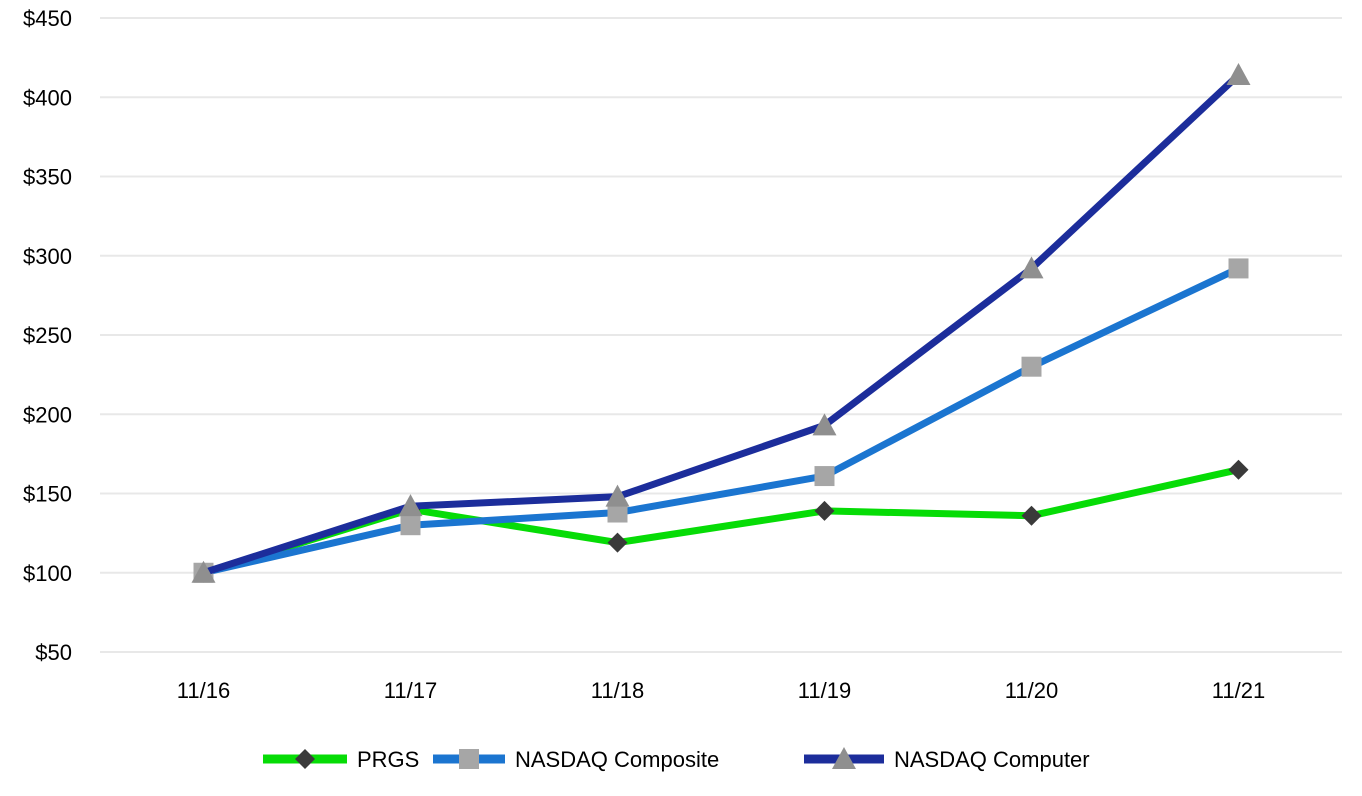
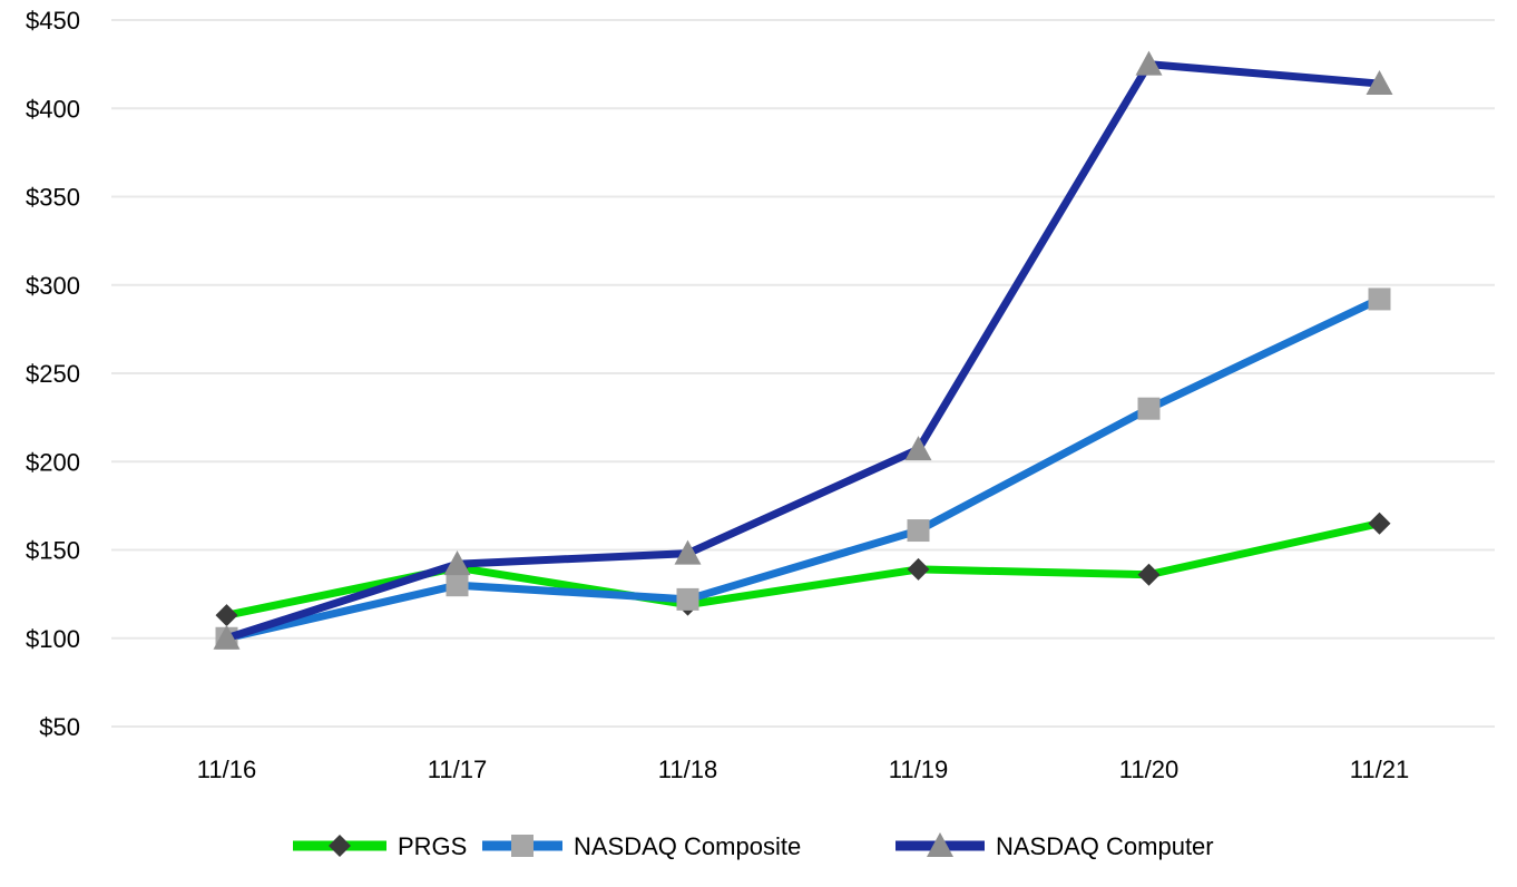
PRGS/11/16: $100 -> $113
NASDAQ Composite/11/18: $138 -> $122
NASDAQ Computer/11/19: $193 -> $207
NASDAQ Computer/11/20: $292 -> $425
